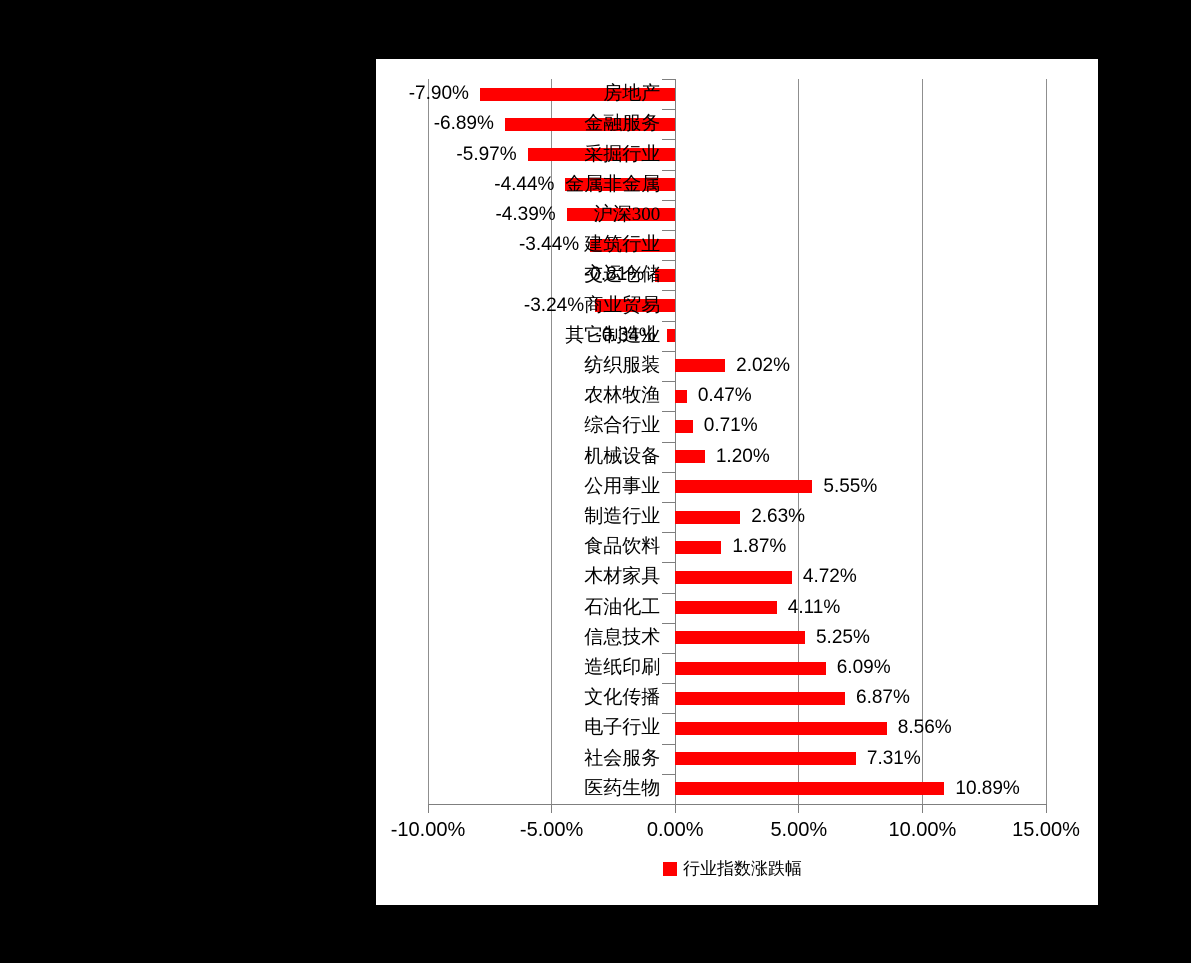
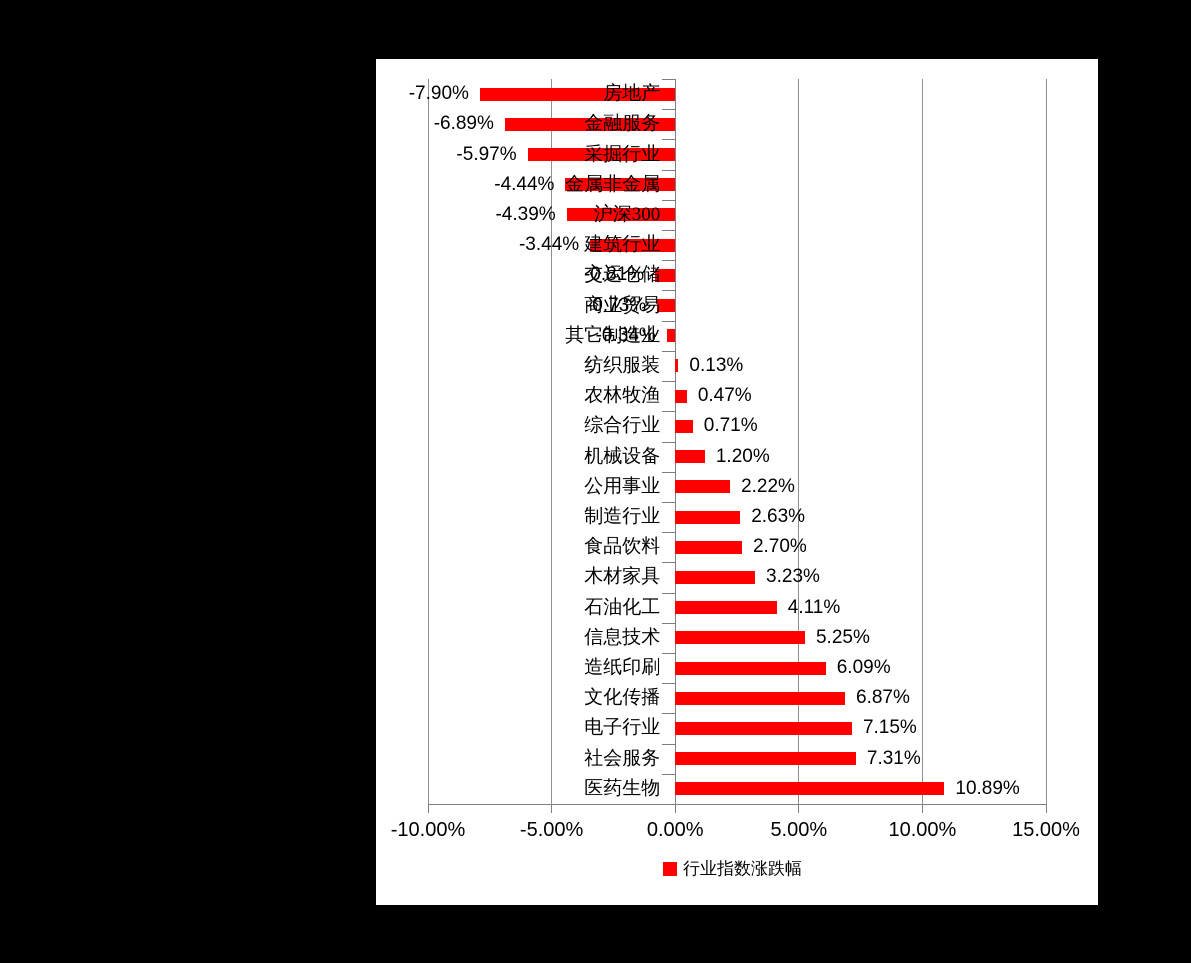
商业贸易: -3.24% -> -0.73%
纺织服装: 2.02% -> 0.13%
公用事业: 5.55% -> 2.22%
食品饮料: 1.87% -> 2.70%
木材家具: 4.72% -> 3.23%
电子行业: 8.56% -> 7.15%
